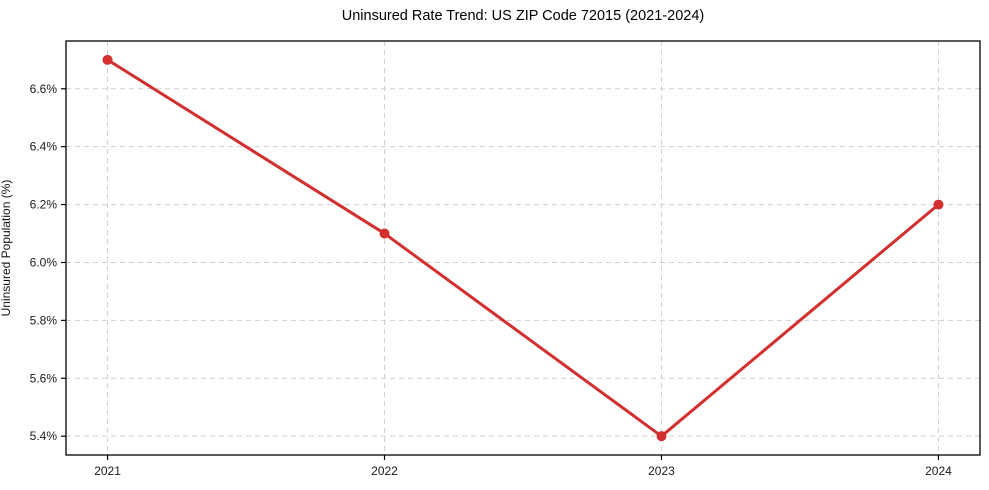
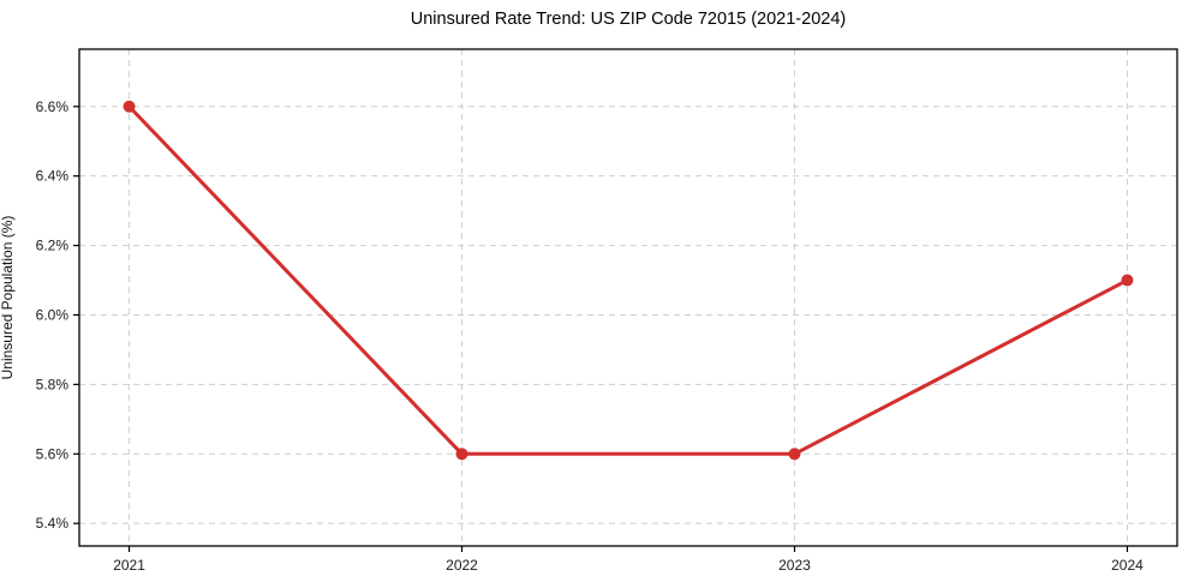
2021: 6.7% -> 6.6%
2022: 6.1% -> 5.6%
2023: 5.4% -> 5.6%
2024: 6.2% -> 6.1%
